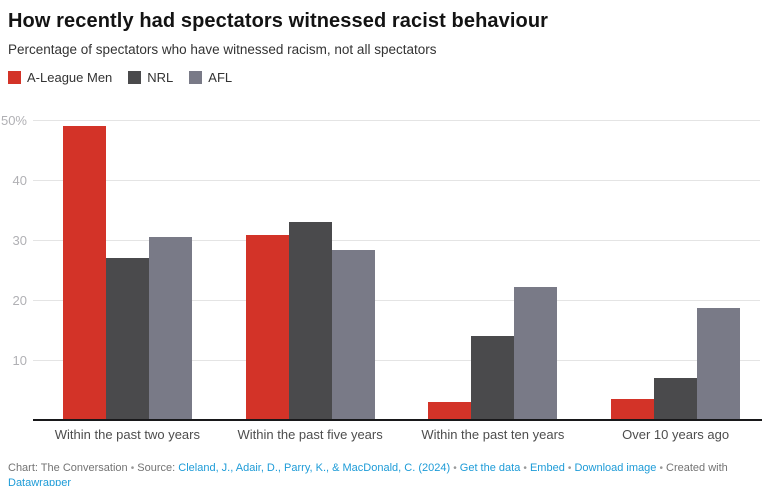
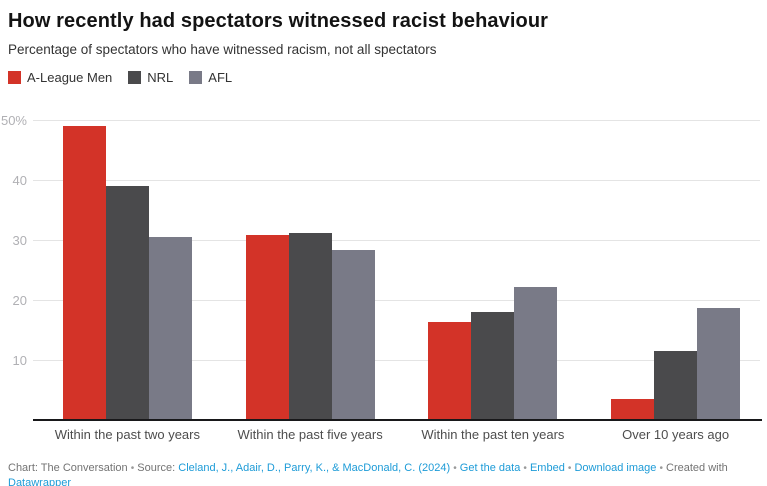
NRL/Within the past two years: 27% -> 39%
NRL/Within the past five years: 33% -> 31%
A-League Men/Within the past ten years: 3% -> 16%
NRL/Within the past ten years: 14% -> 18%
NRL/Over 10 years ago: 7% -> 12%
